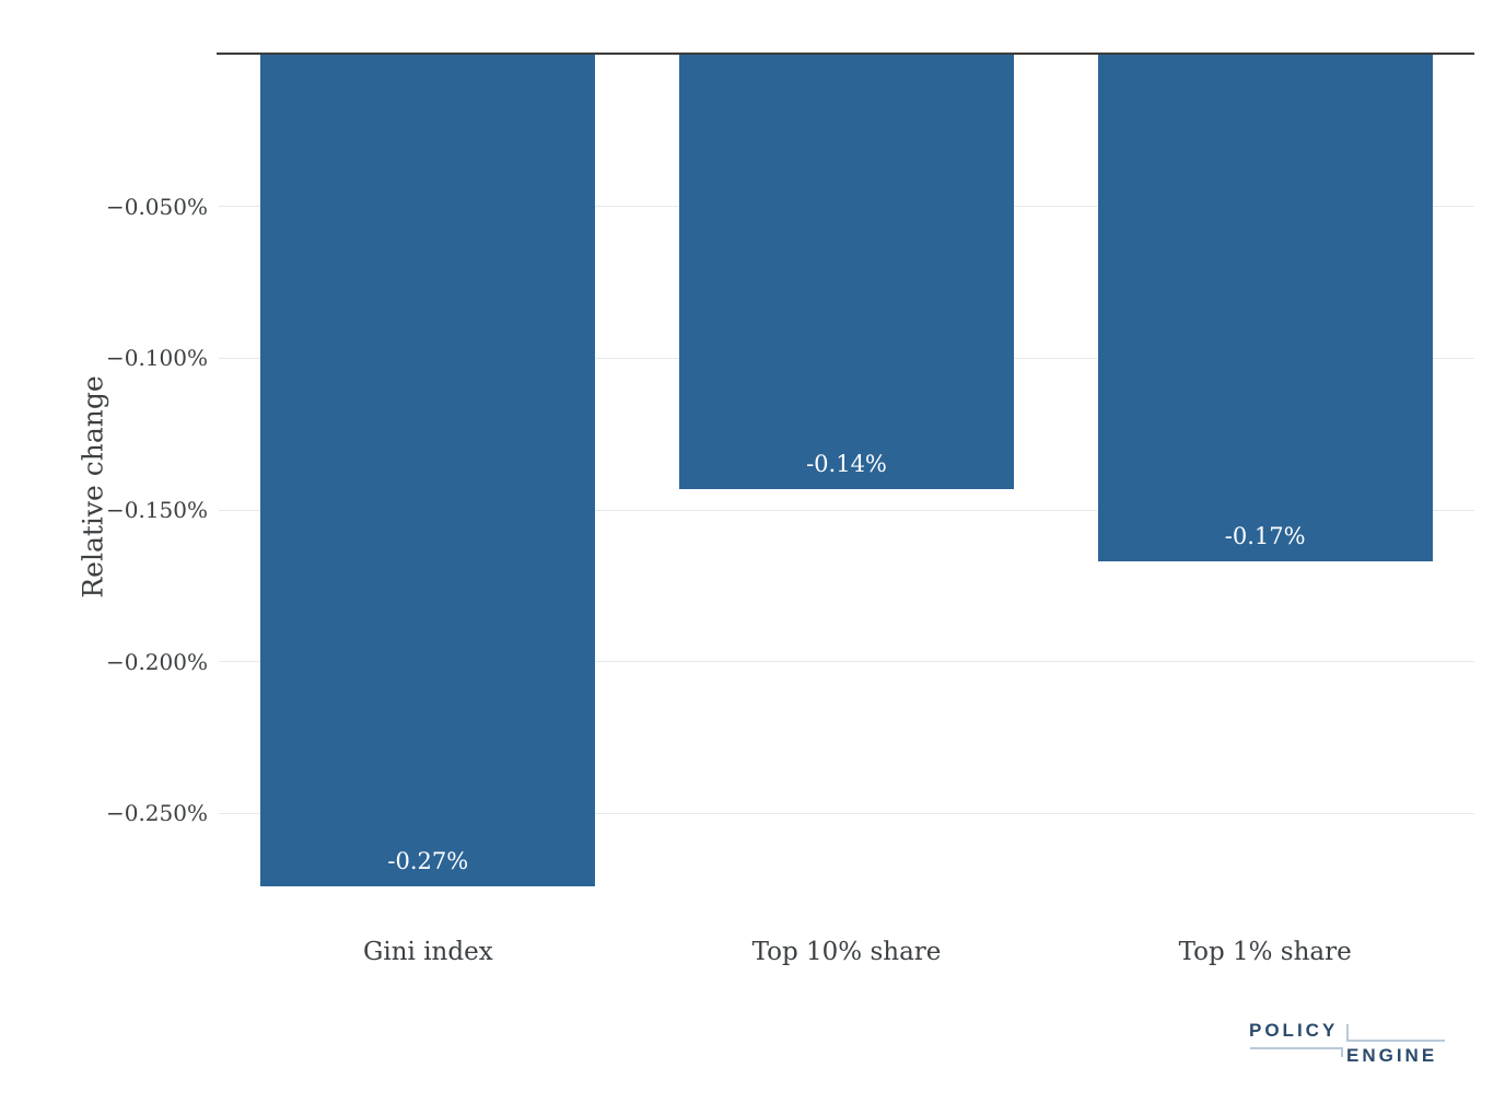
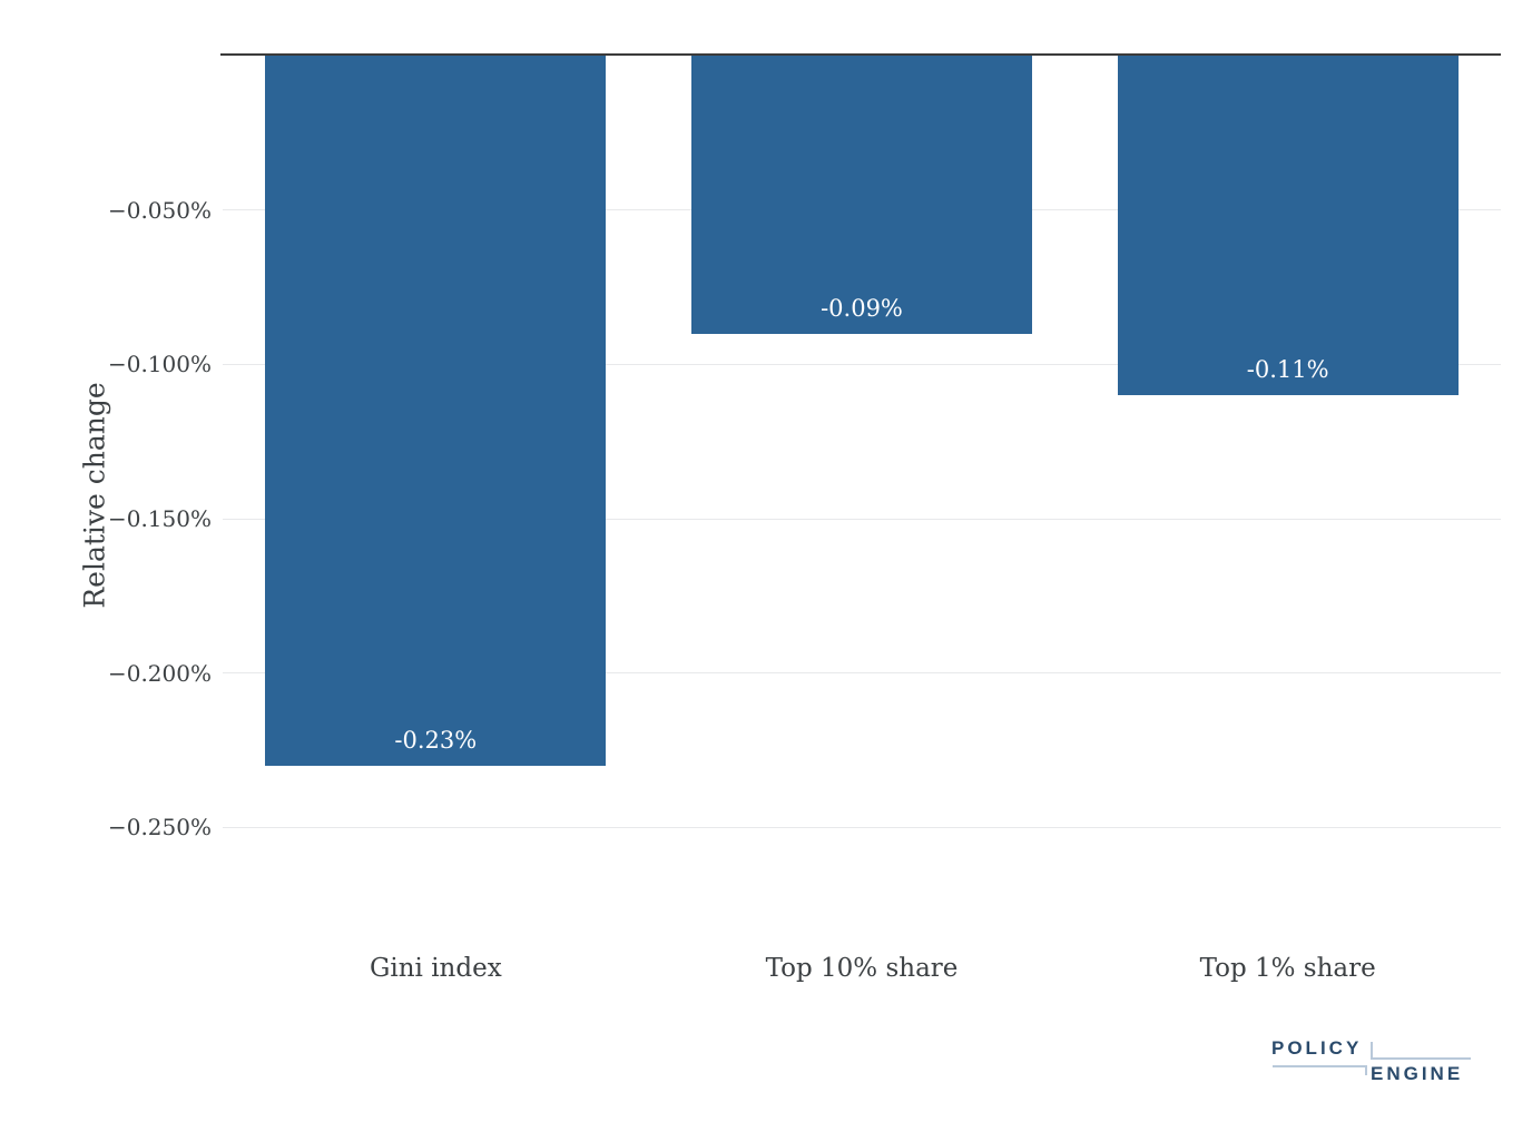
Gini index: -0.27% -> -0.23%
Top 10% share: -0.14% -> -0.09%
Top 1% share: -0.17% -> -0.11%
